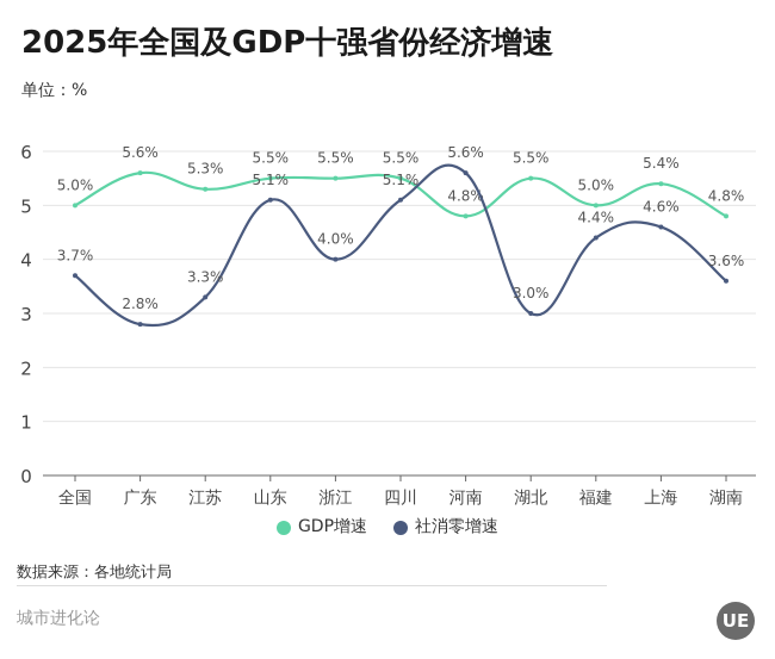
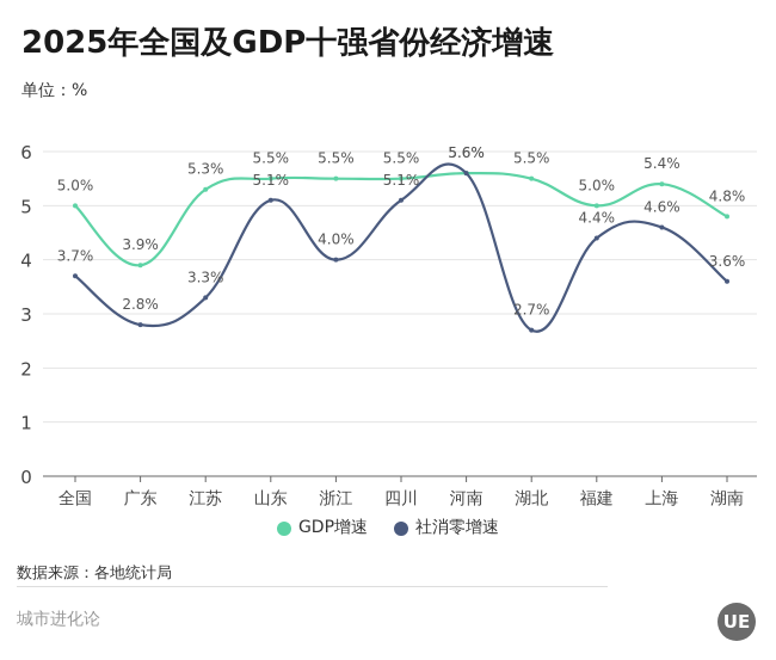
GDP增速/广东: 5.6% -> 3.9%
GDP增速/河南: 4.8% -> 5.6%
社消零增速/湖北: 3.0% -> 2.7%
